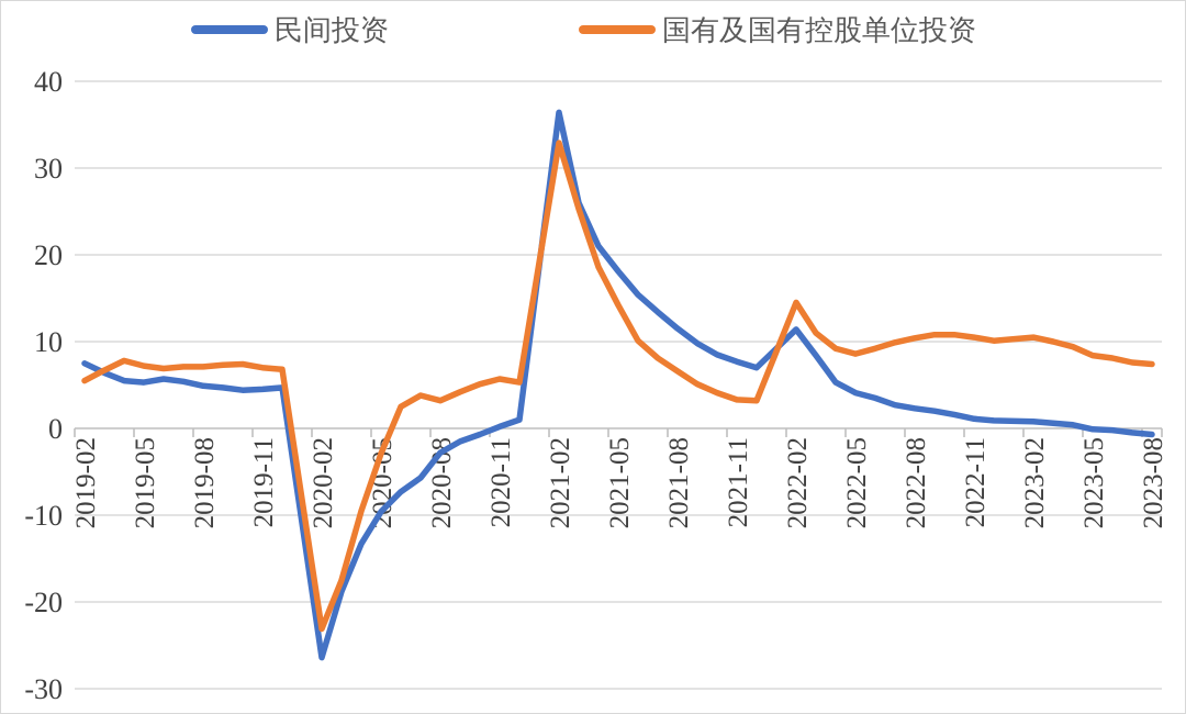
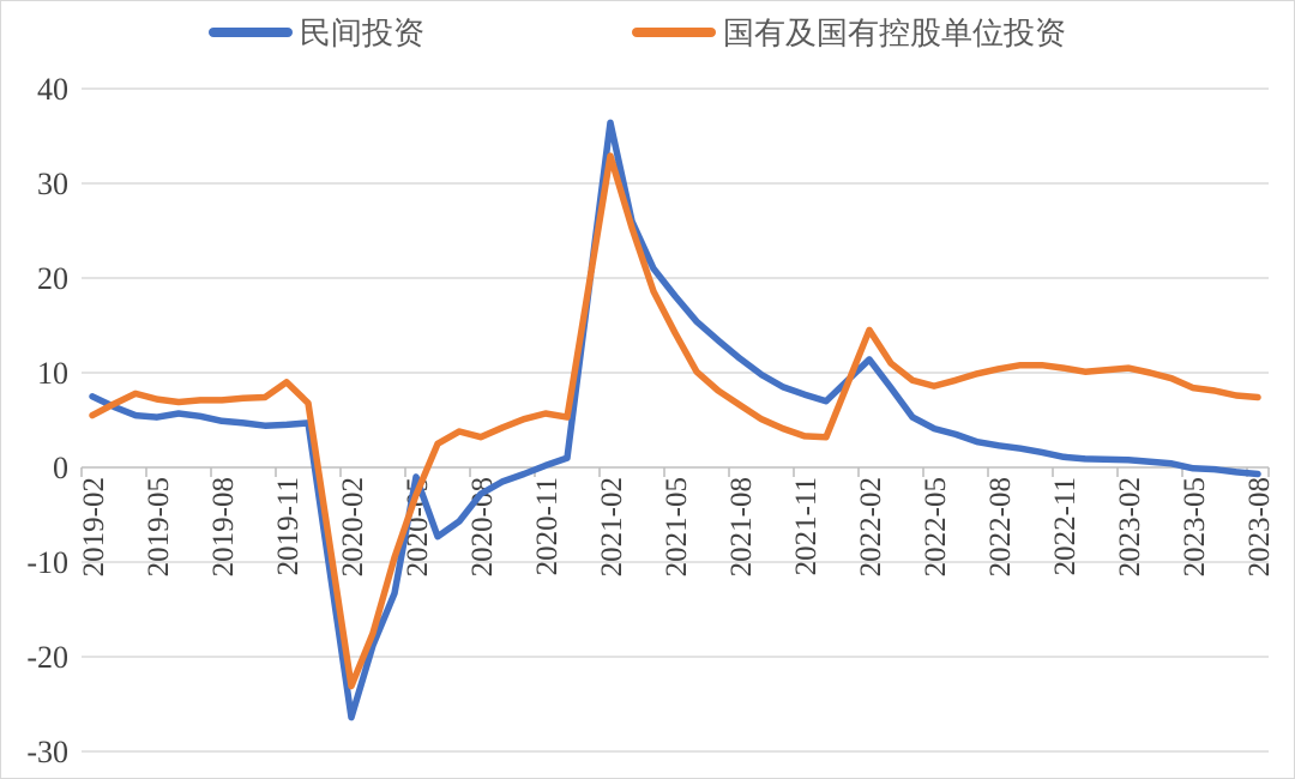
国有及国有控股单位投资/2019-11: 7 -> 9
民间投资/2020-05: -10 -> -1
